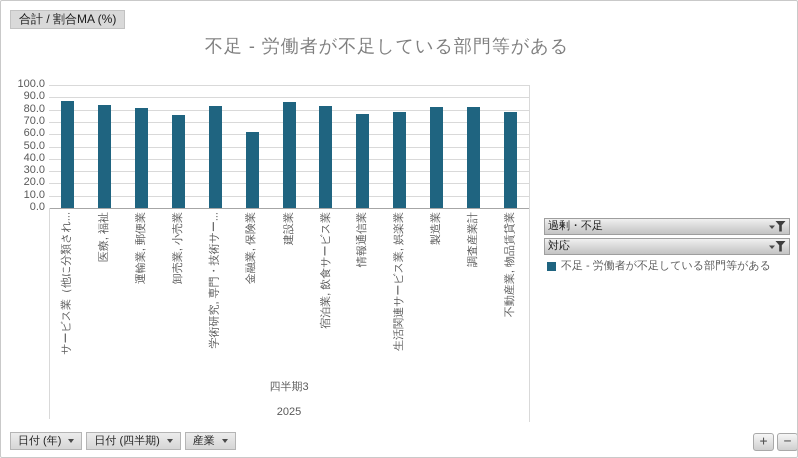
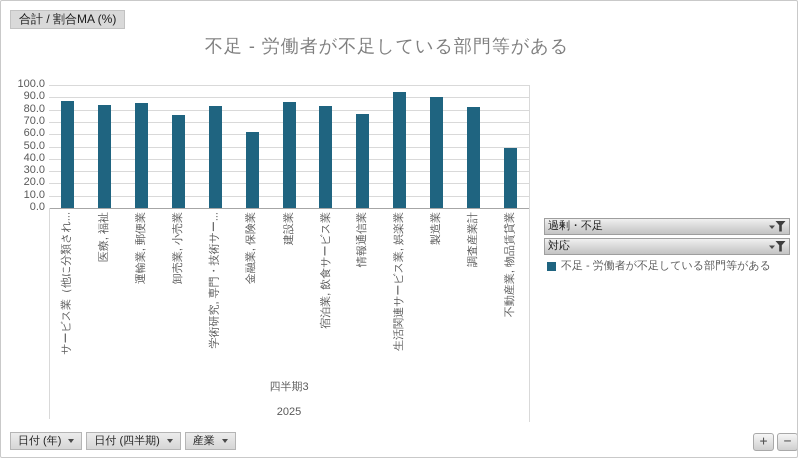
運輸業, 郵便業: 82 -> 85
生活関連サービス業, 娯楽業: 78 -> 94
製造業: 82 -> 90
不動産業, 物品賃貸業: 78 -> 49
